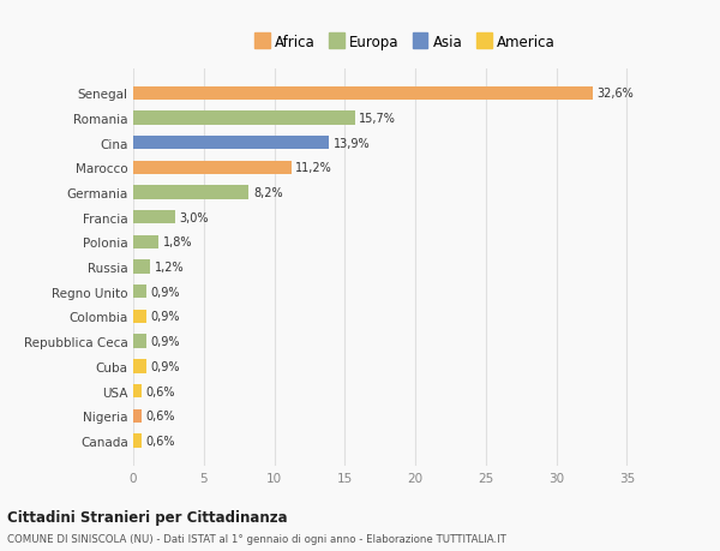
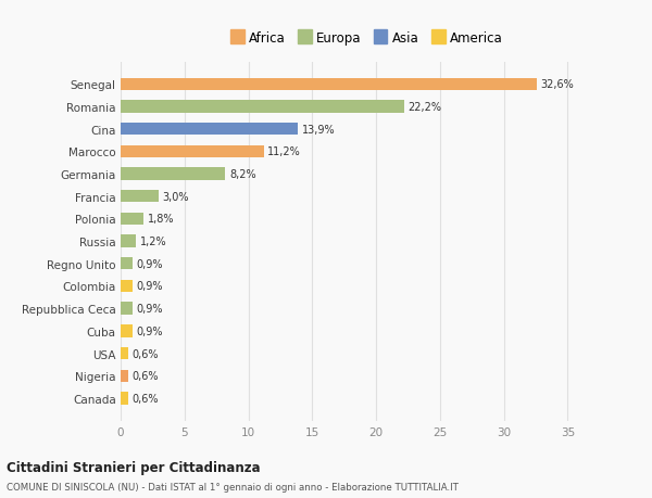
Romania: 15,7% -> 22,2%
